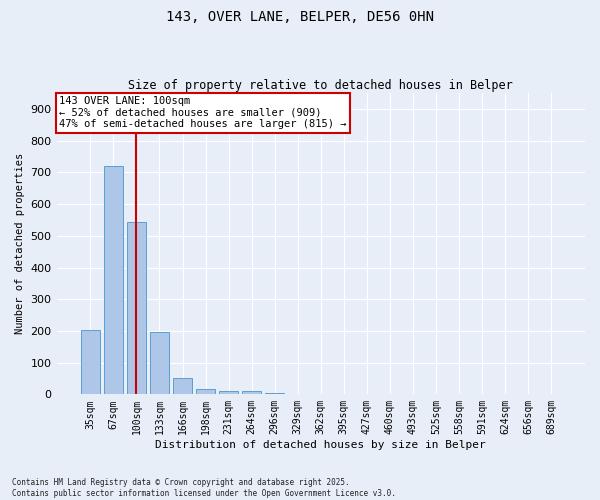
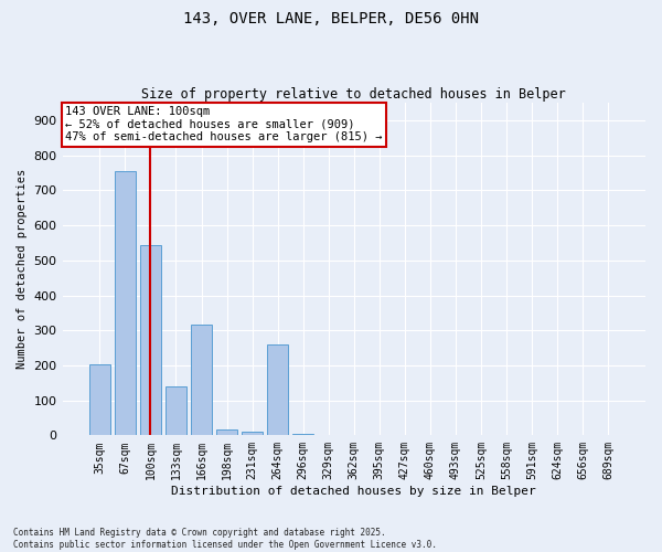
67sqm: 720 -> 755
133sqm: 196 -> 140
166sqm: 50 -> 315
264sqm: 9 -> 260
